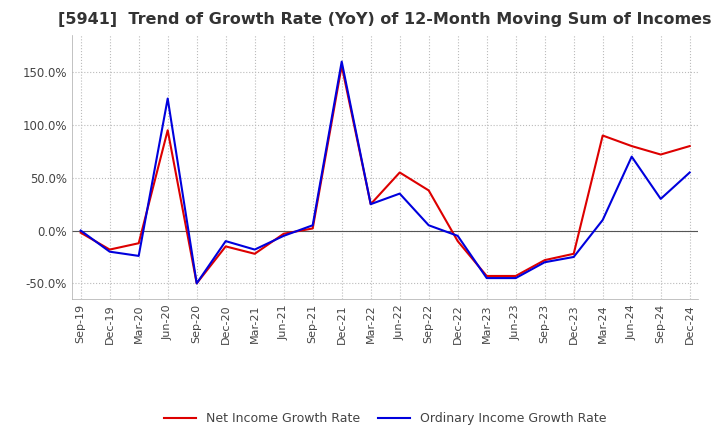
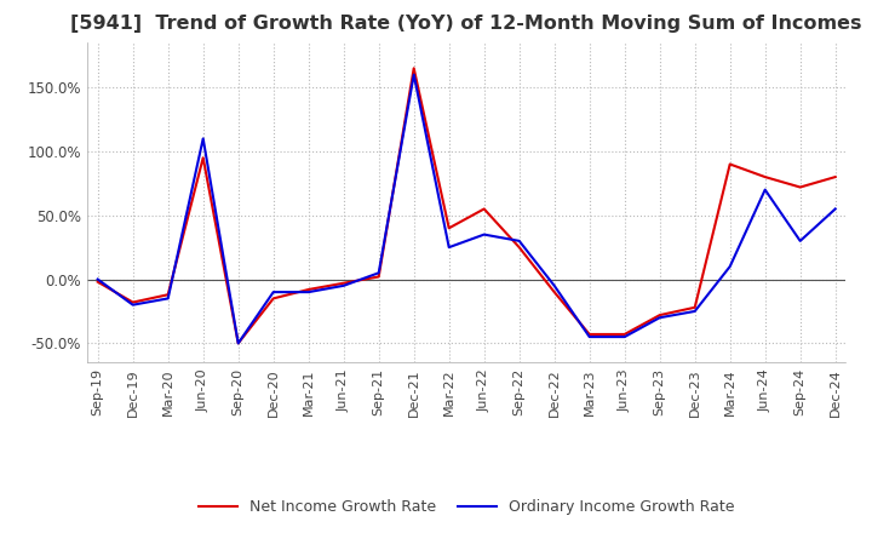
Ordinary Income Growth Rate/Mar-20: -24% -> -15%
Ordinary Income Growth Rate/Jun-20: 125% -> 110%
Ordinary Income Growth Rate/Mar-21: -18% -> -10%
Net Income Growth Rate/Mar-21: -22% -> -8%
Net Income Growth Rate/Dec-21: 156% -> 165%
Net Income Growth Rate/Mar-22: 25% -> 40%
Ordinary Income Growth Rate/Sep-22: 5% -> 30%
Net Income Growth Rate/Sep-22: 38% -> 25%
